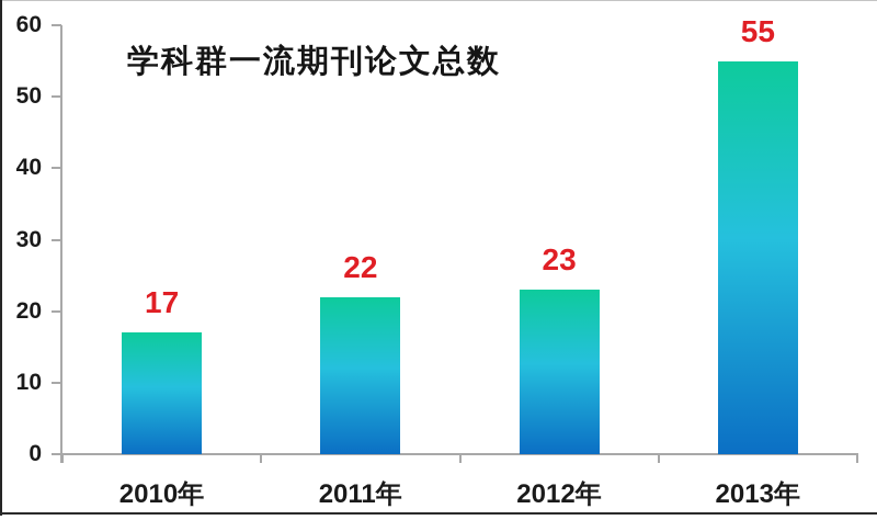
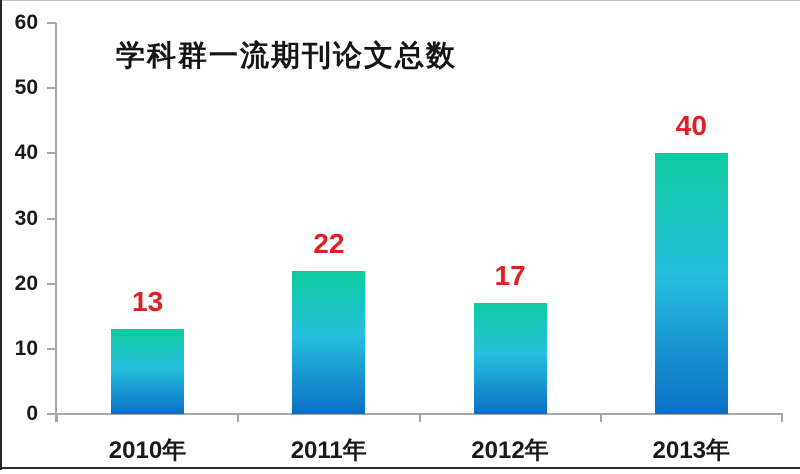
2010年: 17 -> 13
2012年: 23 -> 17
2013年: 55 -> 40
